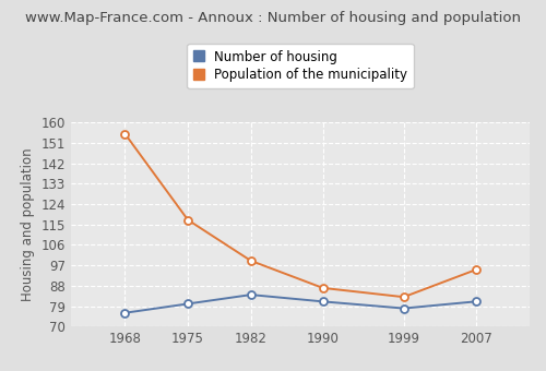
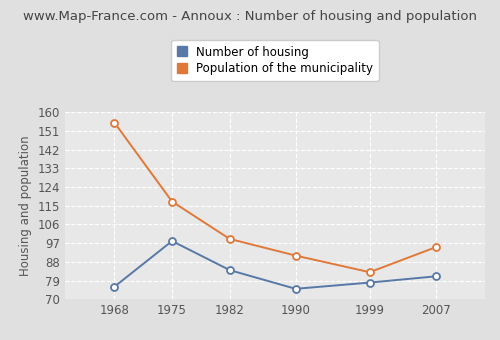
Number of housing/1975: 80 -> 98
Number of housing/1990: 81 -> 75
Population of the municipality/1990: 87 -> 91
